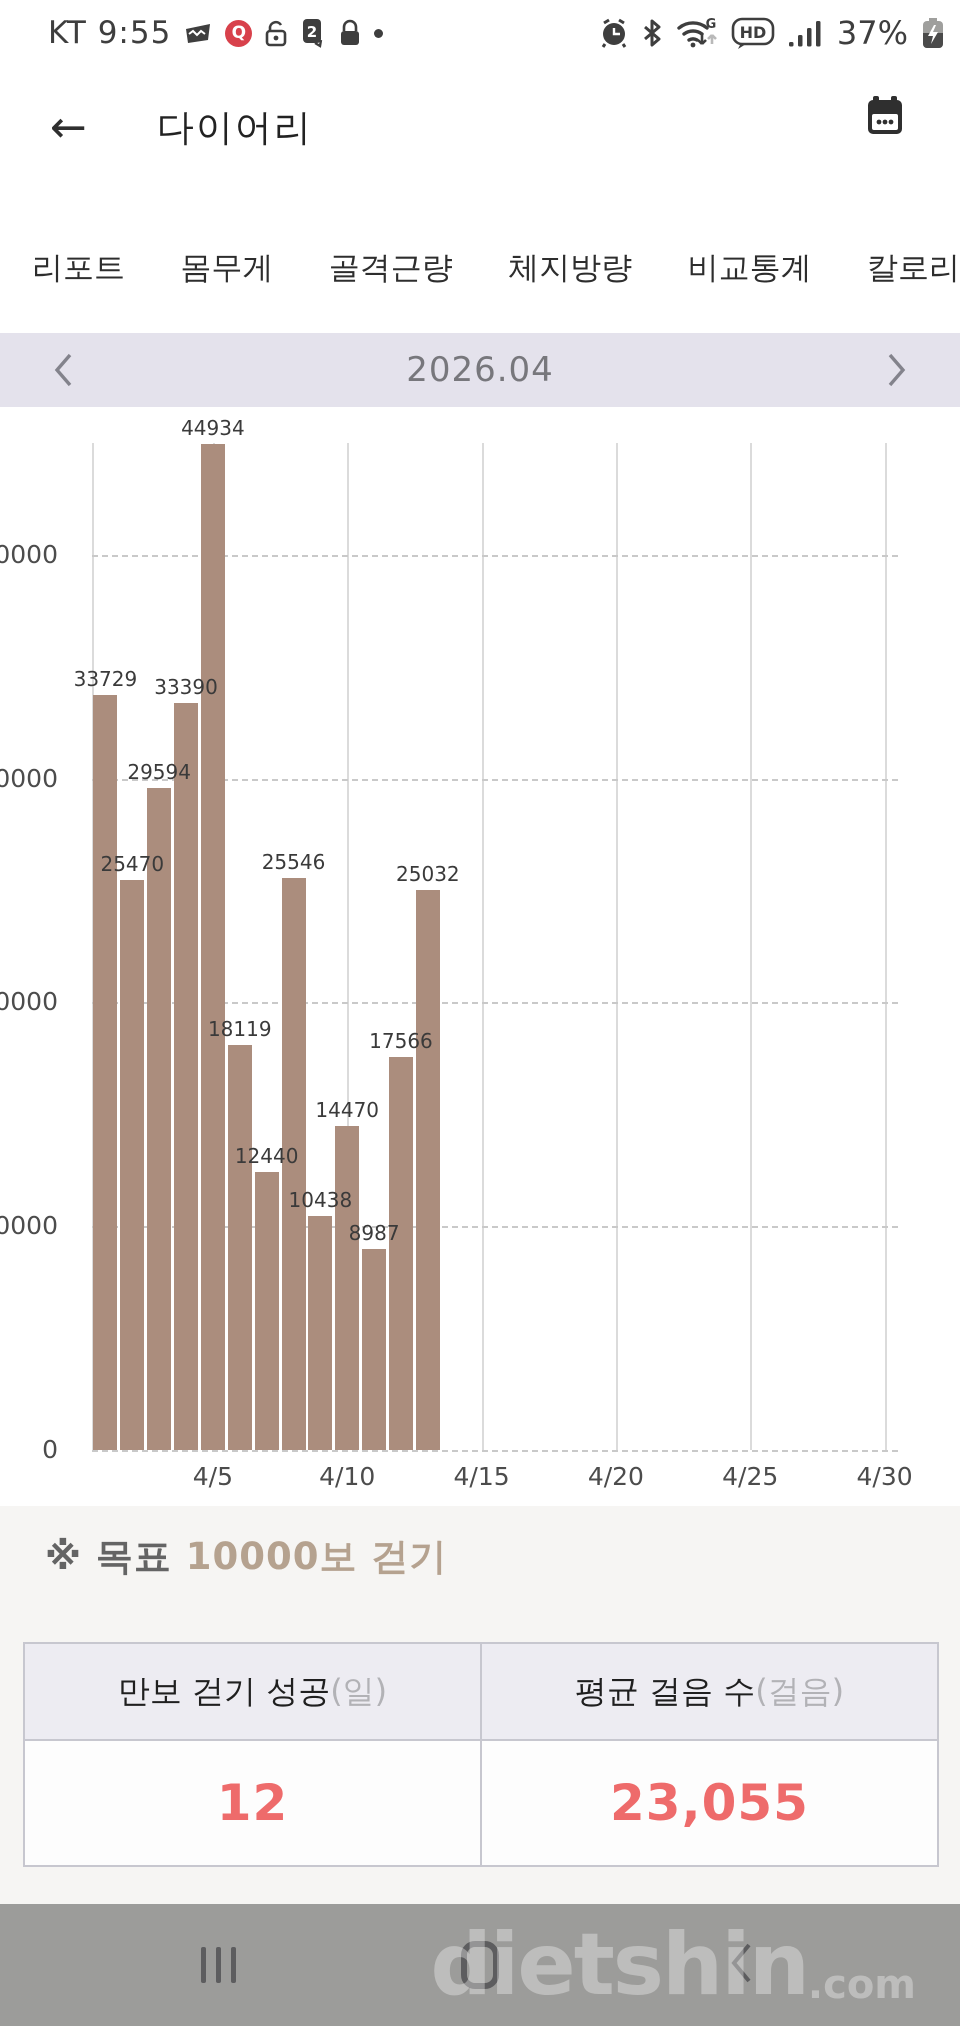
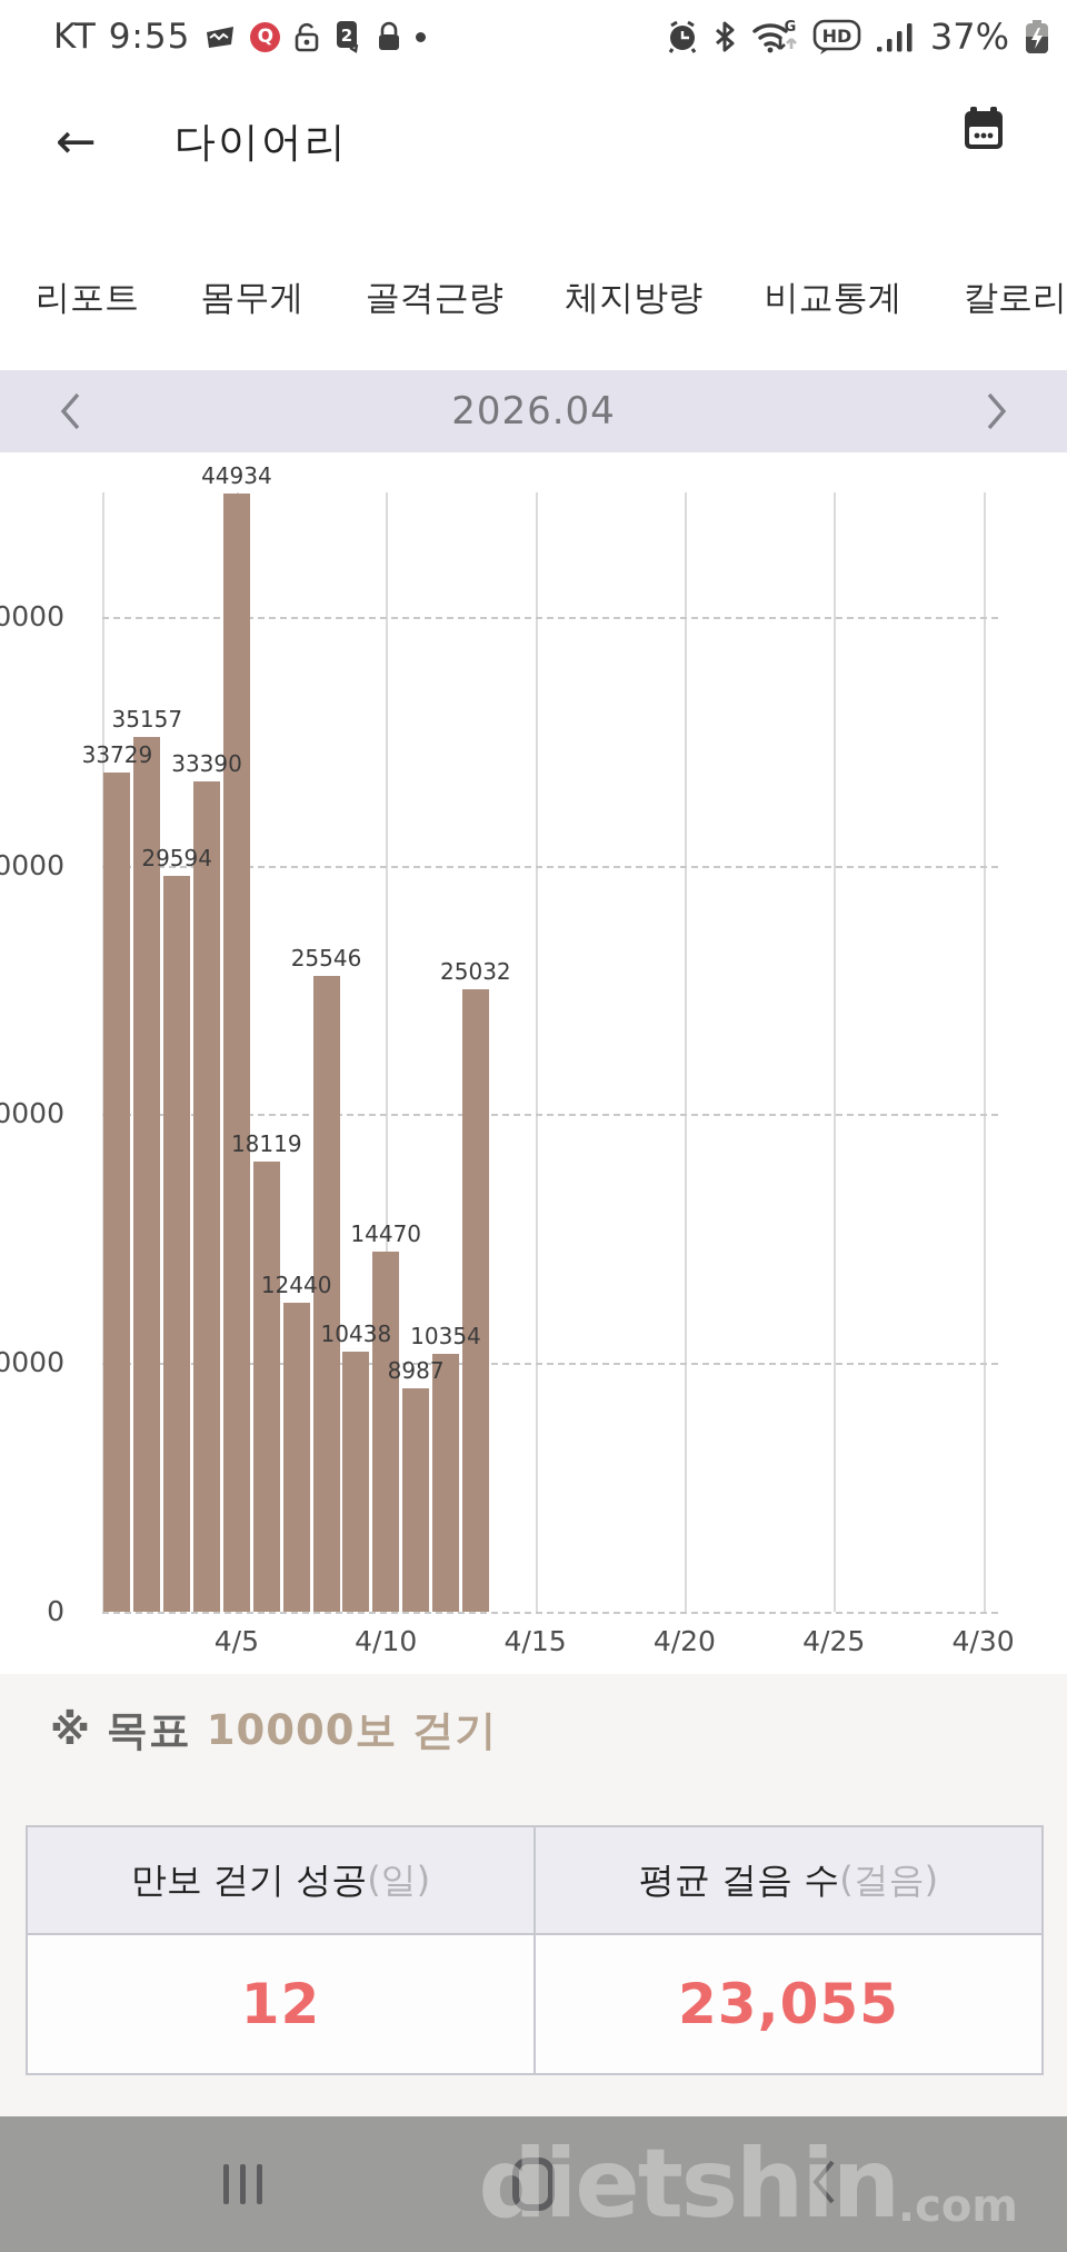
2: 25470 -> 35157
12: 17566 -> 10354
